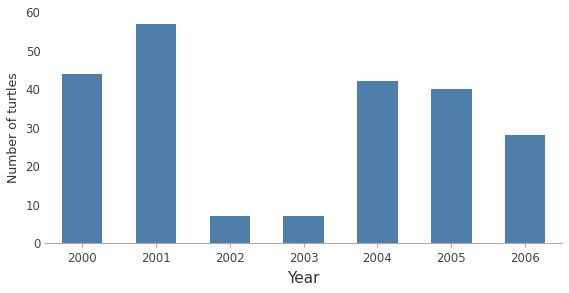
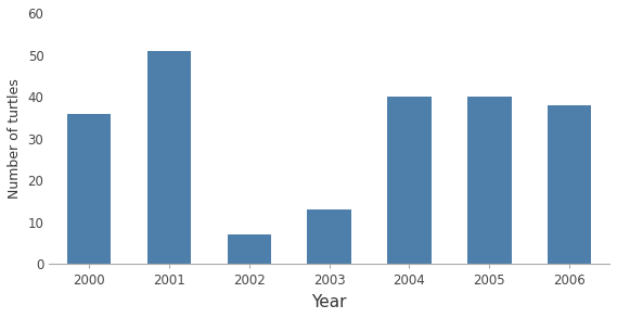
2000: 44 -> 36
2001: 57 -> 51
2003: 7 -> 13
2004: 42 -> 40
2006: 28 -> 38
